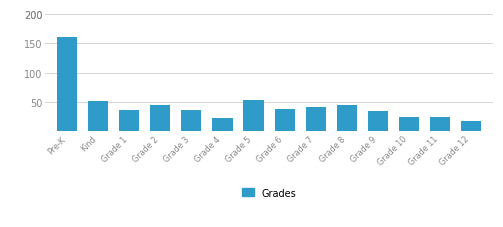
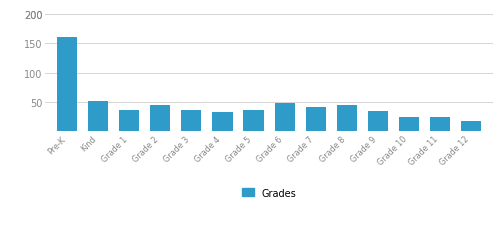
Grade 4: 22 -> 32
Grade 5: 54 -> 37
Grade 6: 38 -> 49
